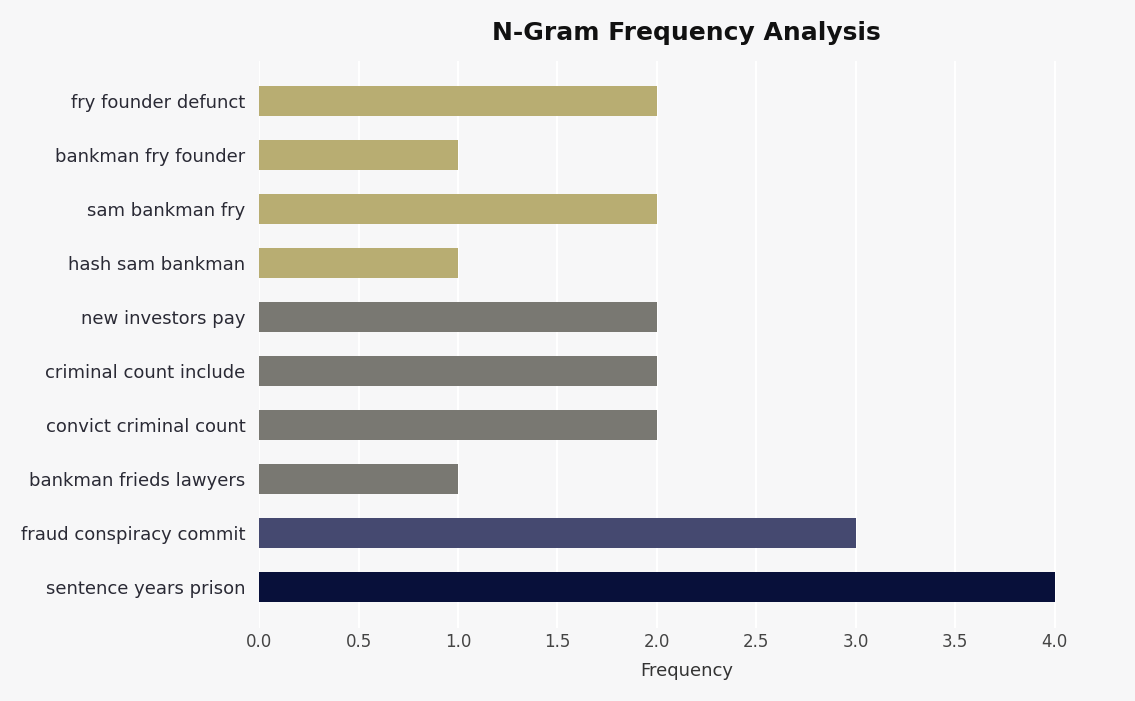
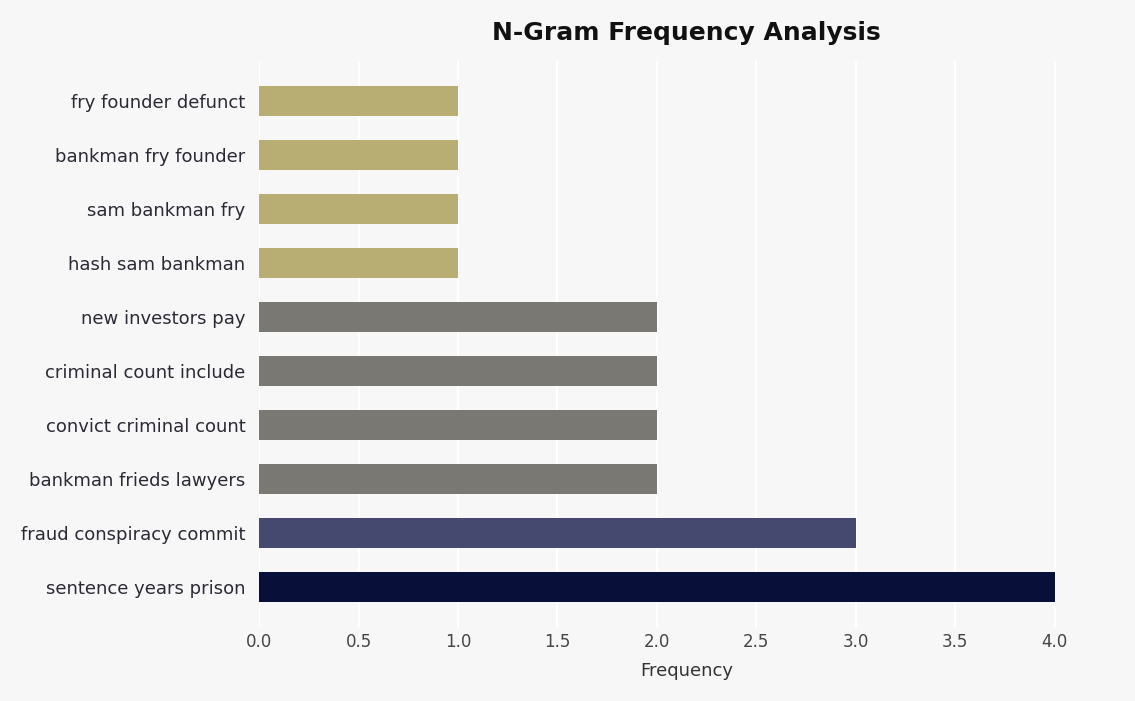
fry founder defunct: 2 -> 1
sam bankman fry: 2 -> 1
bankman frieds lawyers: 1 -> 2
